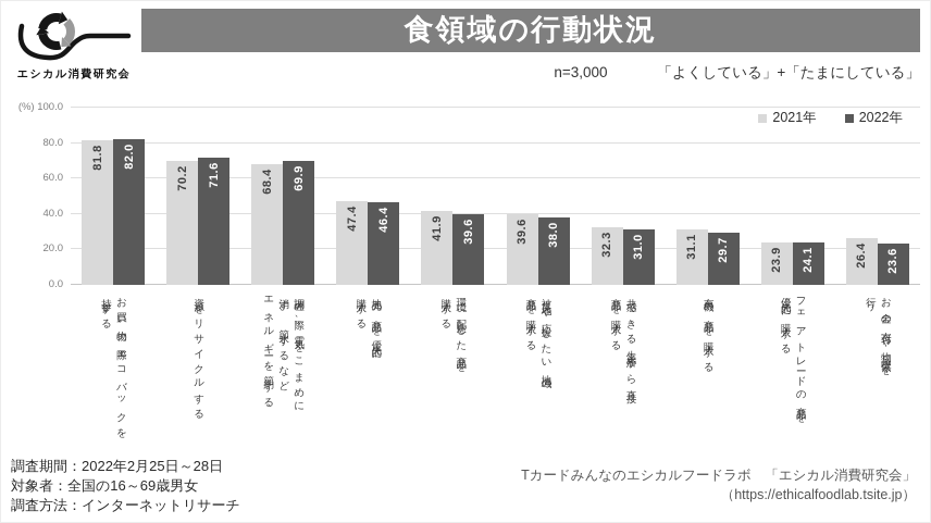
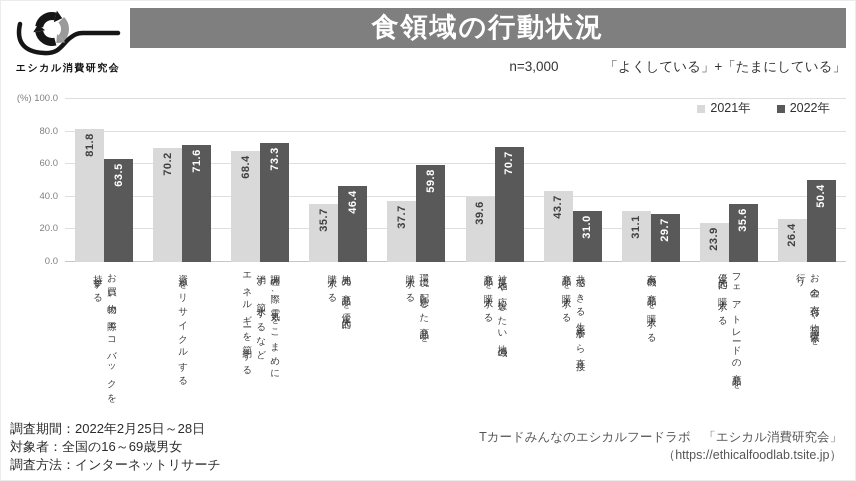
2022年/お買い物の際エコバックを 持参する: 82.0 -> 63.5
2022年/調理の際、電気をこまめに 消す、節水するなど エネルギーを節約する: 69.9 -> 73.3
2021年/地元の商品を優先的に 購入する: 47.4 -> 35.7
2021年/環境に配慮した商品を 購入する: 41.9 -> 37.7
2022年/環境に配慮した商品を 購入する: 39.6 -> 59.8
2022年/被災地や応援したい地域の 商品を購入する: 38.0 -> 70.7
2021年/共感できる生産者から直接 商品を購入する: 32.3 -> 43.7
2022年/フェアトレードの商品を 優先的に購入する: 24.1 -> 35.6
2022年/お金の寄付や物品提供を 行う: 23.6 -> 50.4
